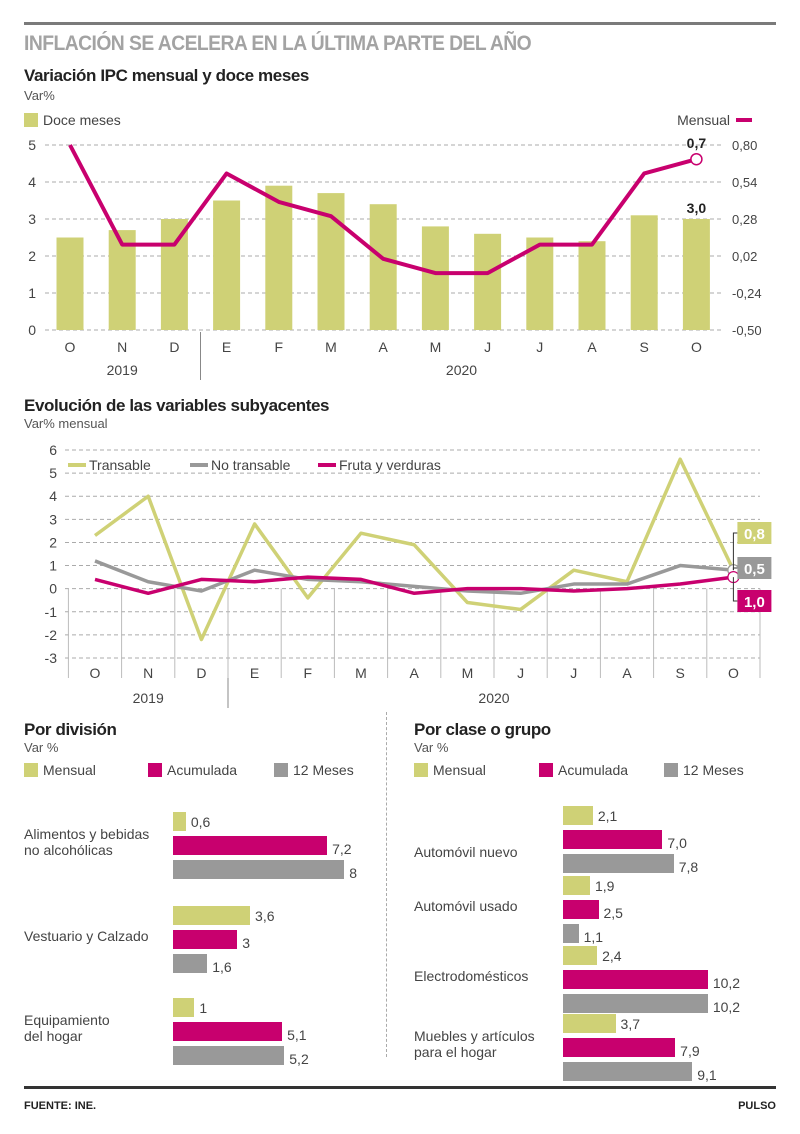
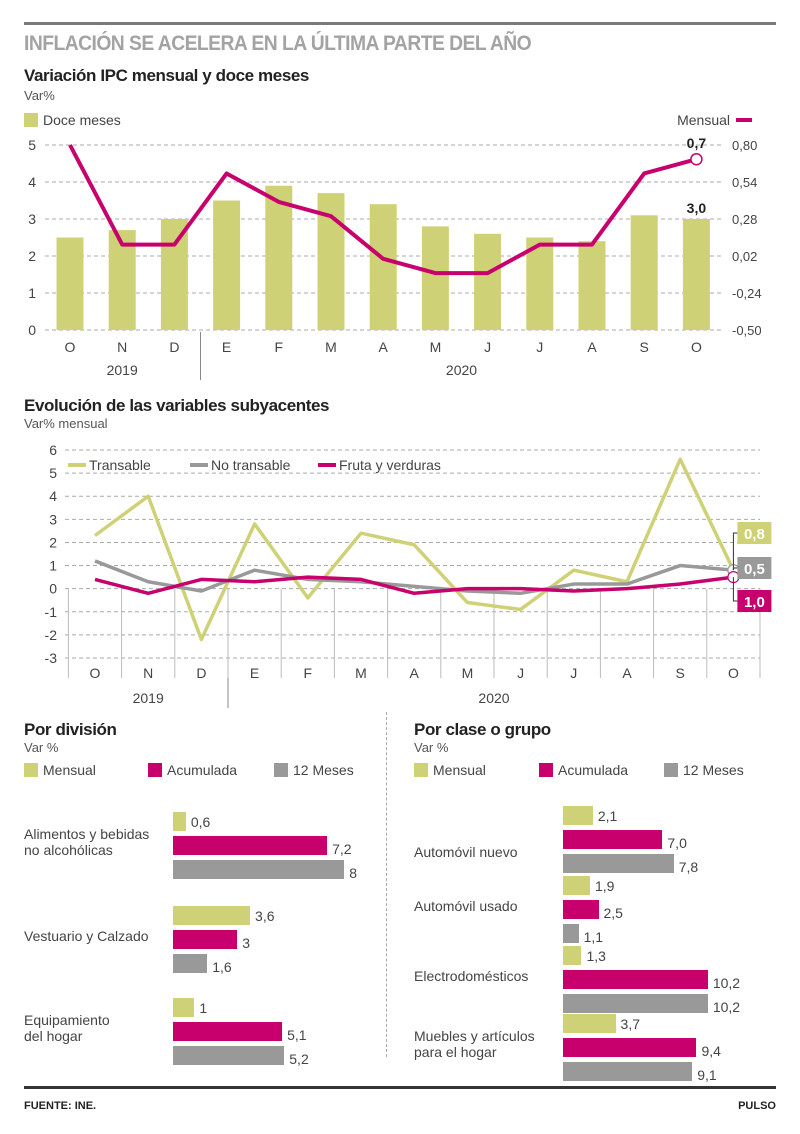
Por clase o grupo/Mensual/Electrodomésticos: 2,4 -> 1,3
Por clase o grupo/Acumulada/Muebles y artículos para el hogar: 7,9 -> 9,4
